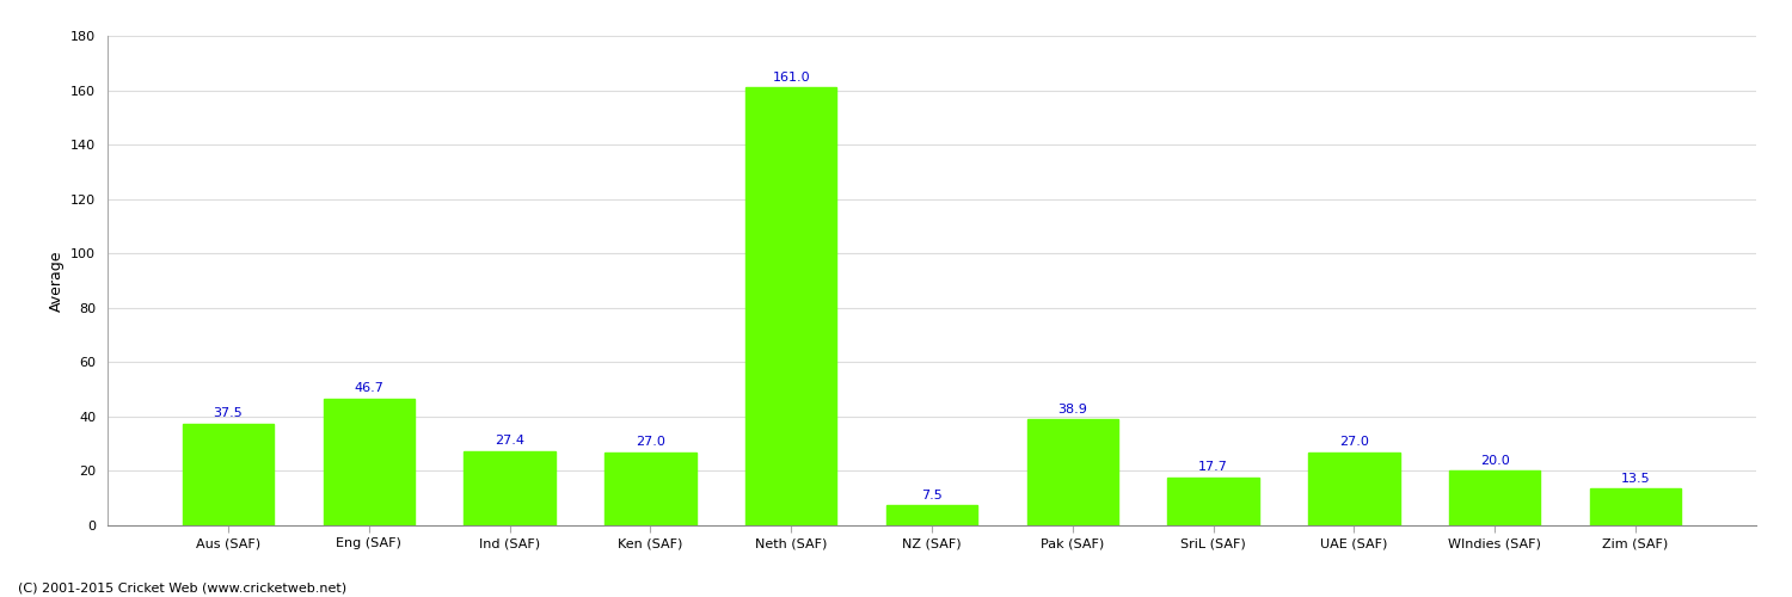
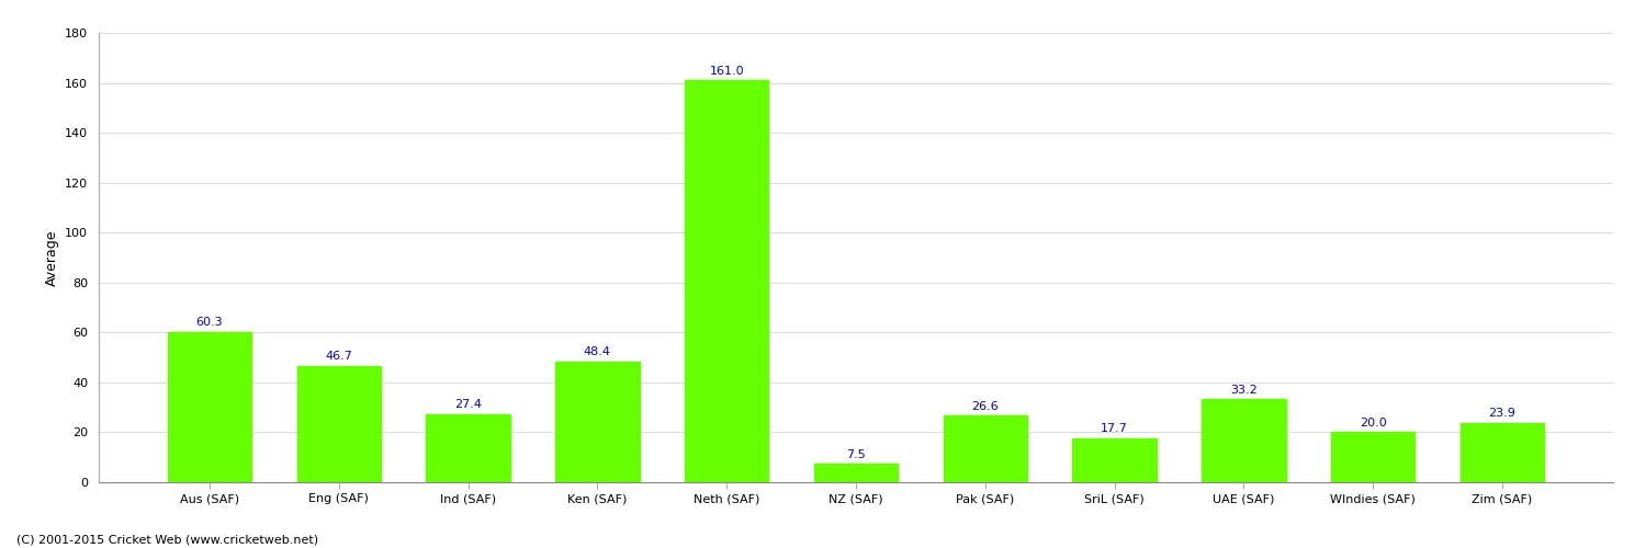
Aus (SAF): 37.5 -> 60.3
Ken (SAF): 27.0 -> 48.4
Pak (SAF): 38.9 -> 26.6
UAE (SAF): 27.0 -> 33.2
Zim (SAF): 13.5 -> 23.9
